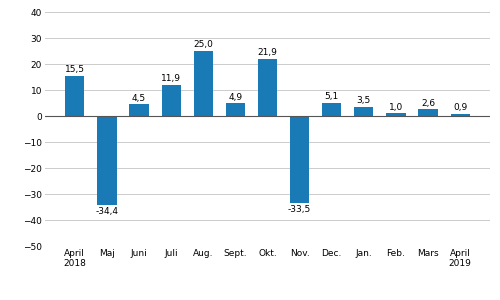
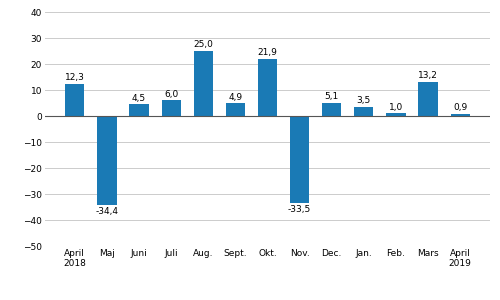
April 2018: 15,5 -> 12,3
Juli: 11,9 -> 6,0
Mars: 2,6 -> 13,2
